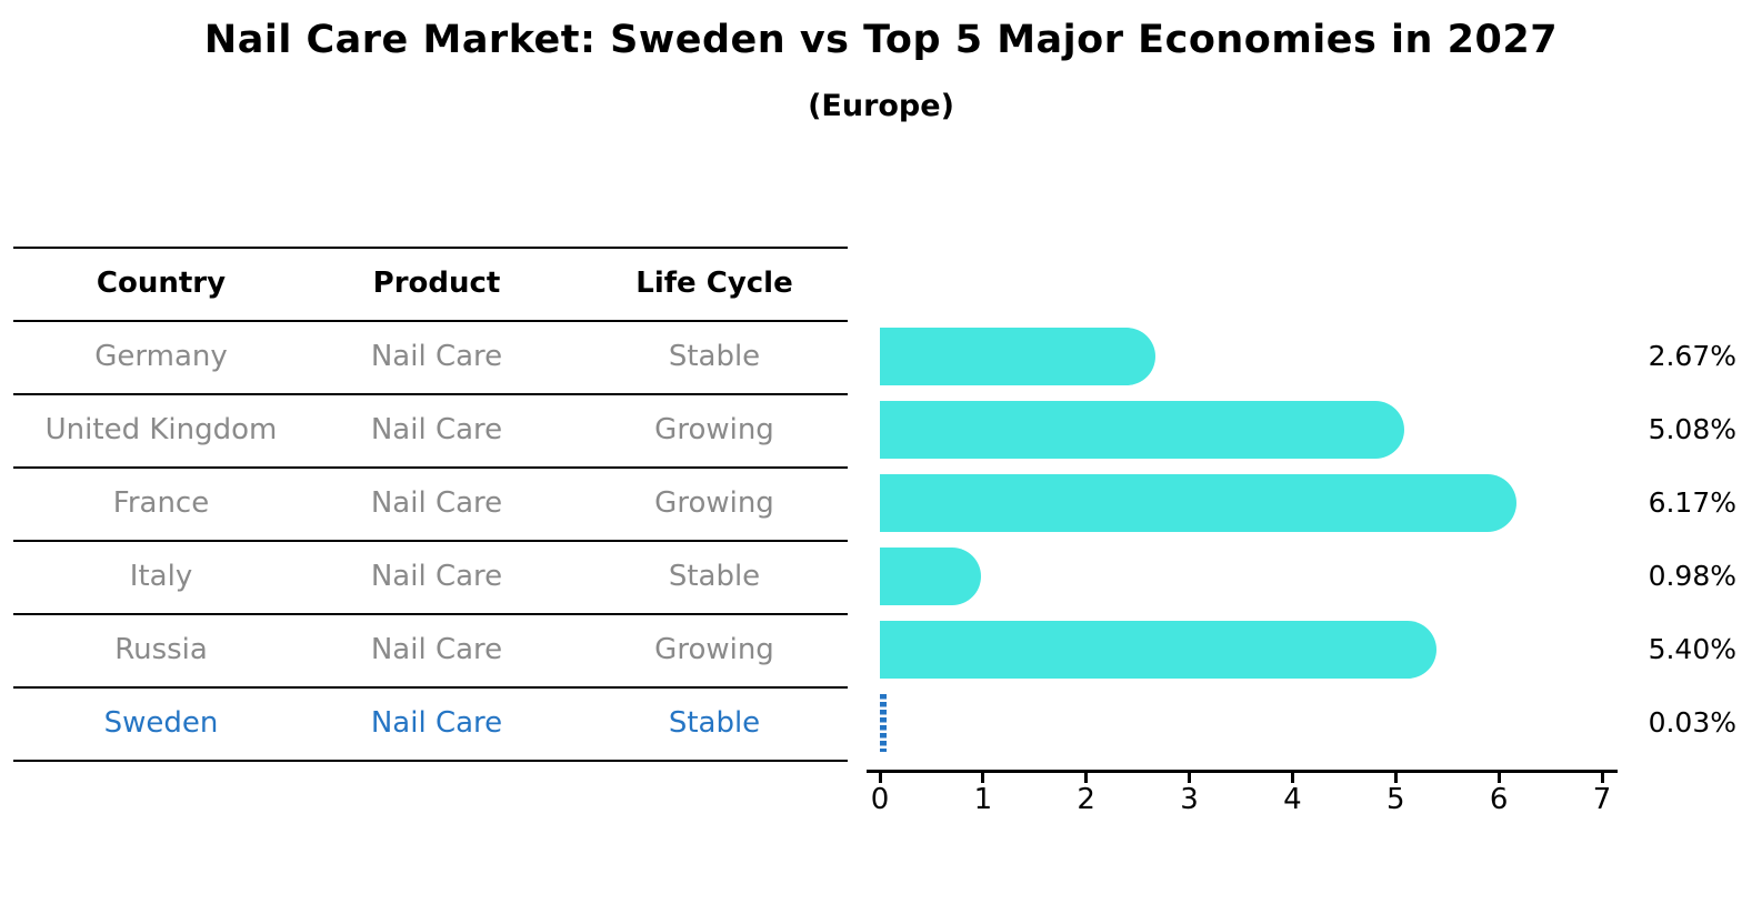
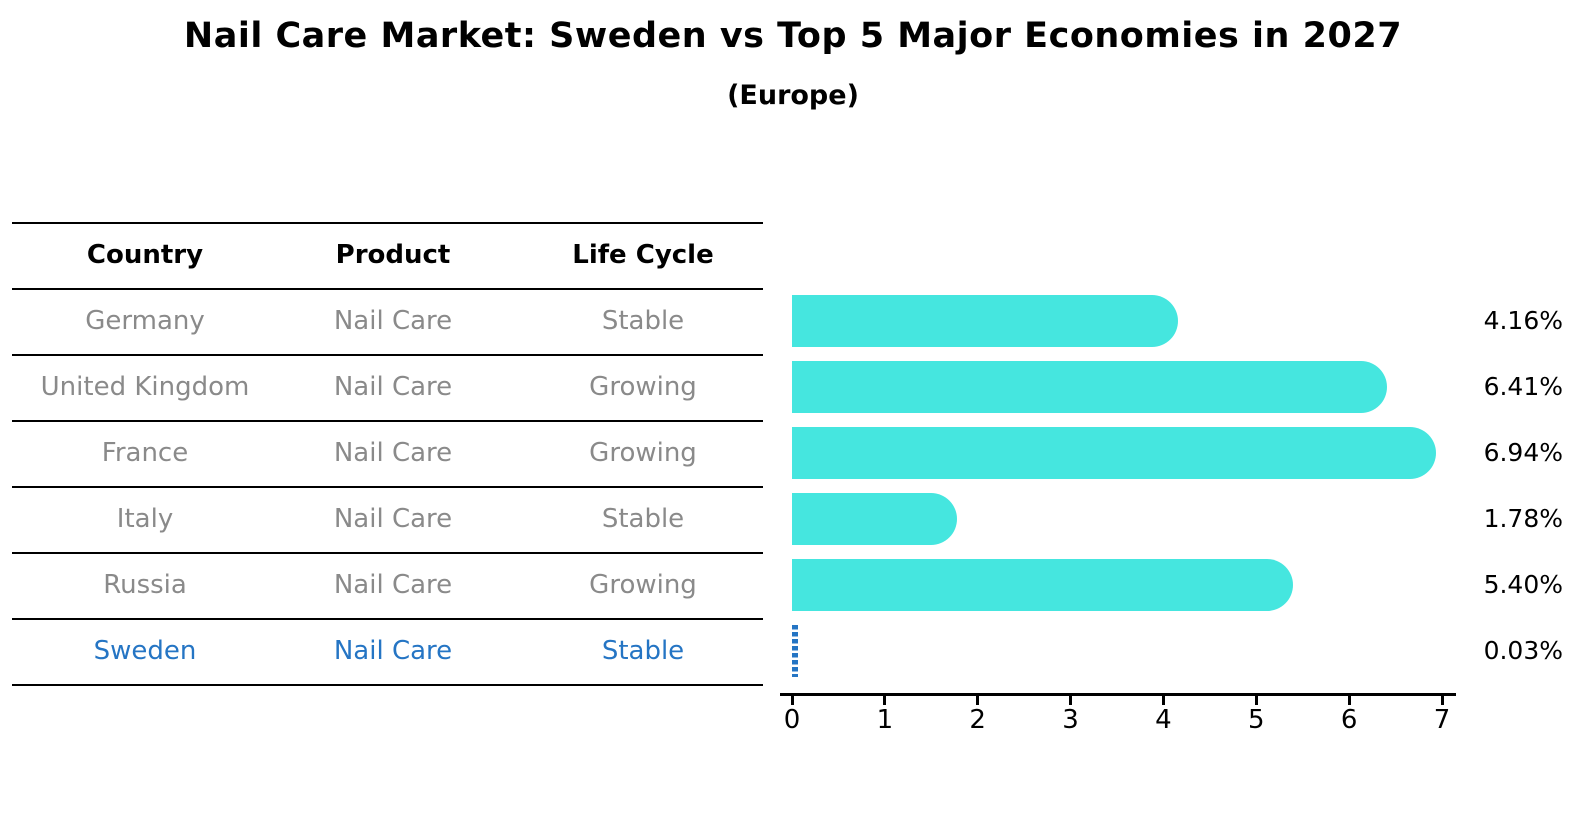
Germany: 2.67% -> 4.16%
United Kingdom: 5.08% -> 6.41%
France: 6.17% -> 6.94%
Italy: 0.98% -> 1.78%
